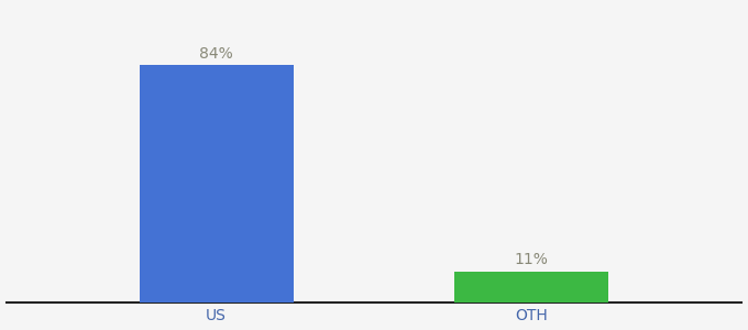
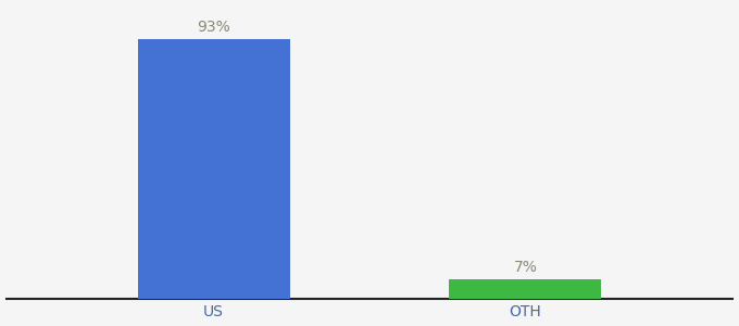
US: 84% -> 93%
OTH: 11% -> 7%
